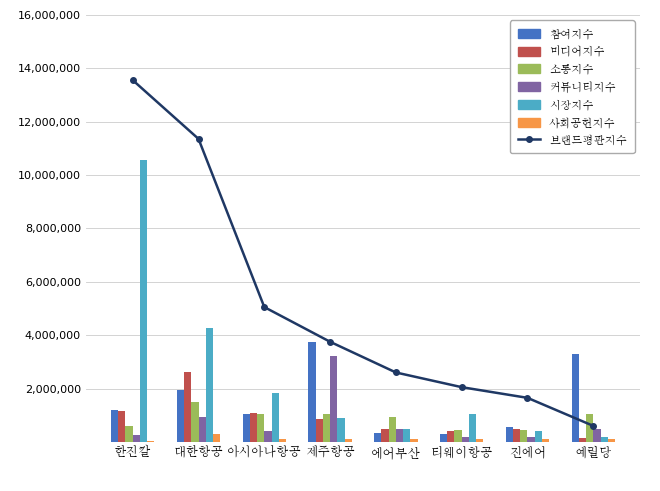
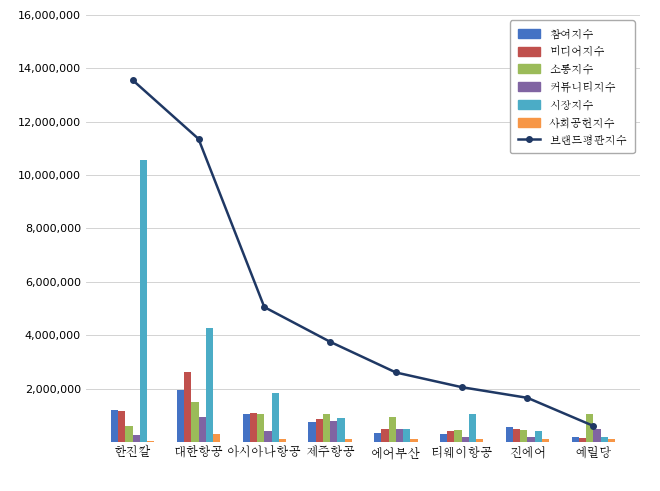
참여지수/제주항공: 3,750,000 -> 750,000
커뮤니티지수/제주항공: 3,200,000 -> 800,000
참여지수/예릴당: 3,300,000 -> 200,000
